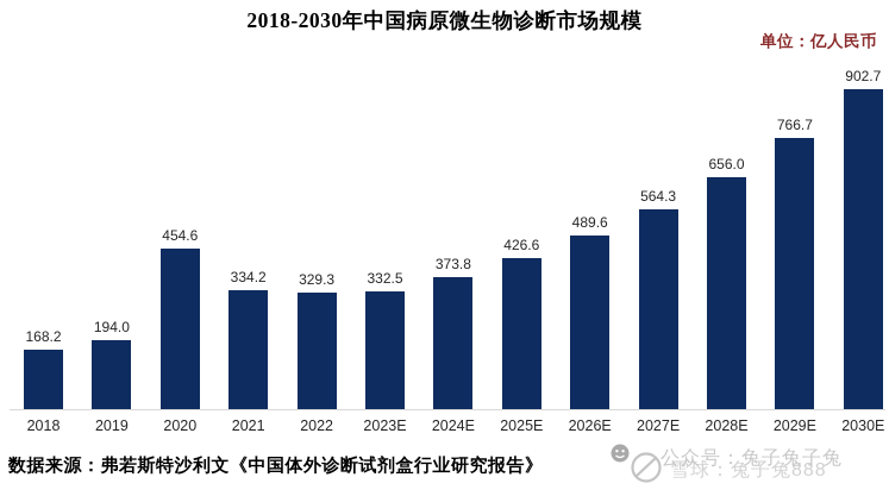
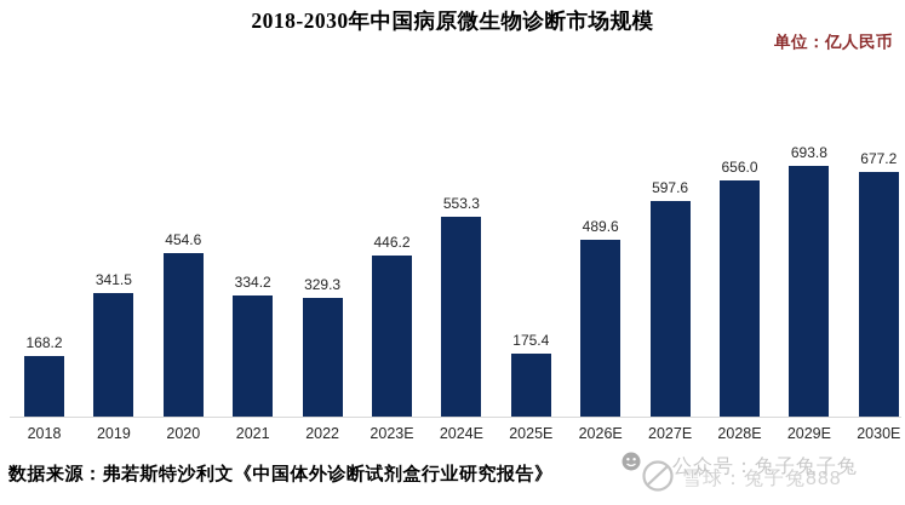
2019: 194.0 -> 341.5
2023E: 332.5 -> 446.2
2024E: 373.8 -> 553.3
2025E: 426.6 -> 175.4
2027E: 564.3 -> 597.6
2029E: 766.7 -> 693.8
2030E: 902.7 -> 677.2
